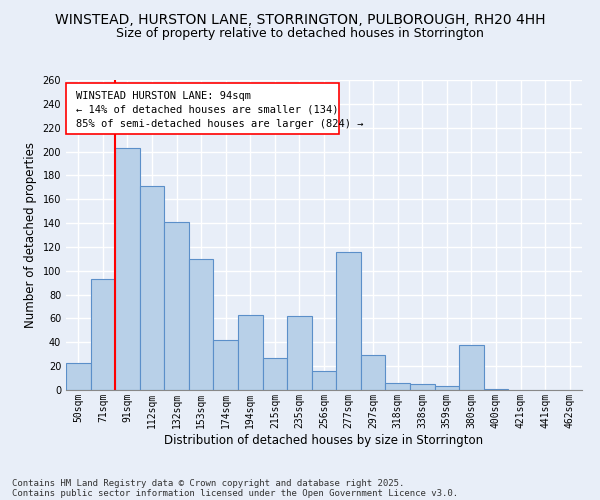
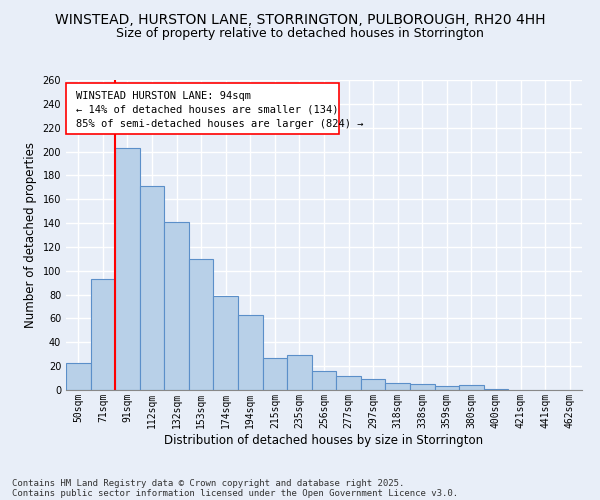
174sqm: 42 -> 79
235sqm: 62 -> 29
277sqm: 116 -> 12
297sqm: 29 -> 9
380sqm: 38 -> 4
